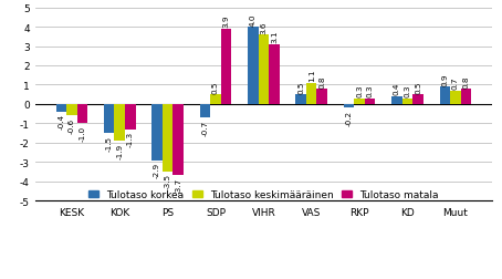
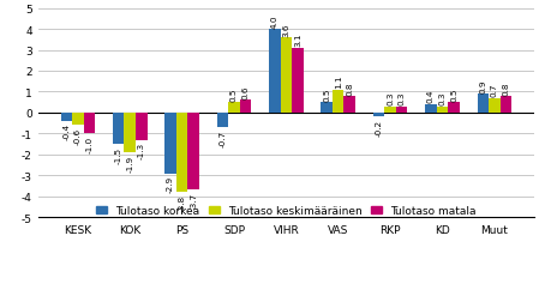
Tulotaso keskimääräinen/PS: -3.5 -> -3.8
Tulotaso matala/SDP: 3.9 -> 0.6
